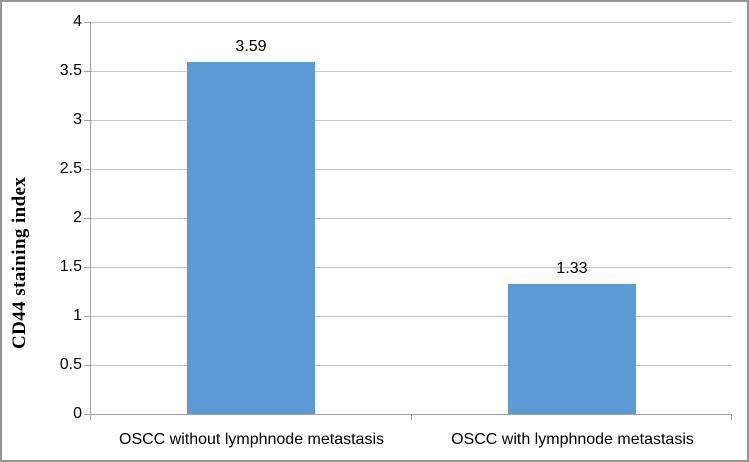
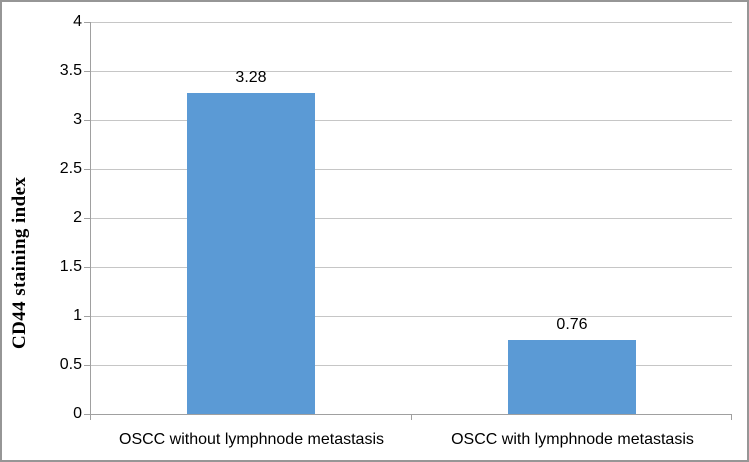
OSCC without lymphnode metastasis: 3.59 -> 3.28
OSCC with lymphnode metastasis: 1.33 -> 0.76
